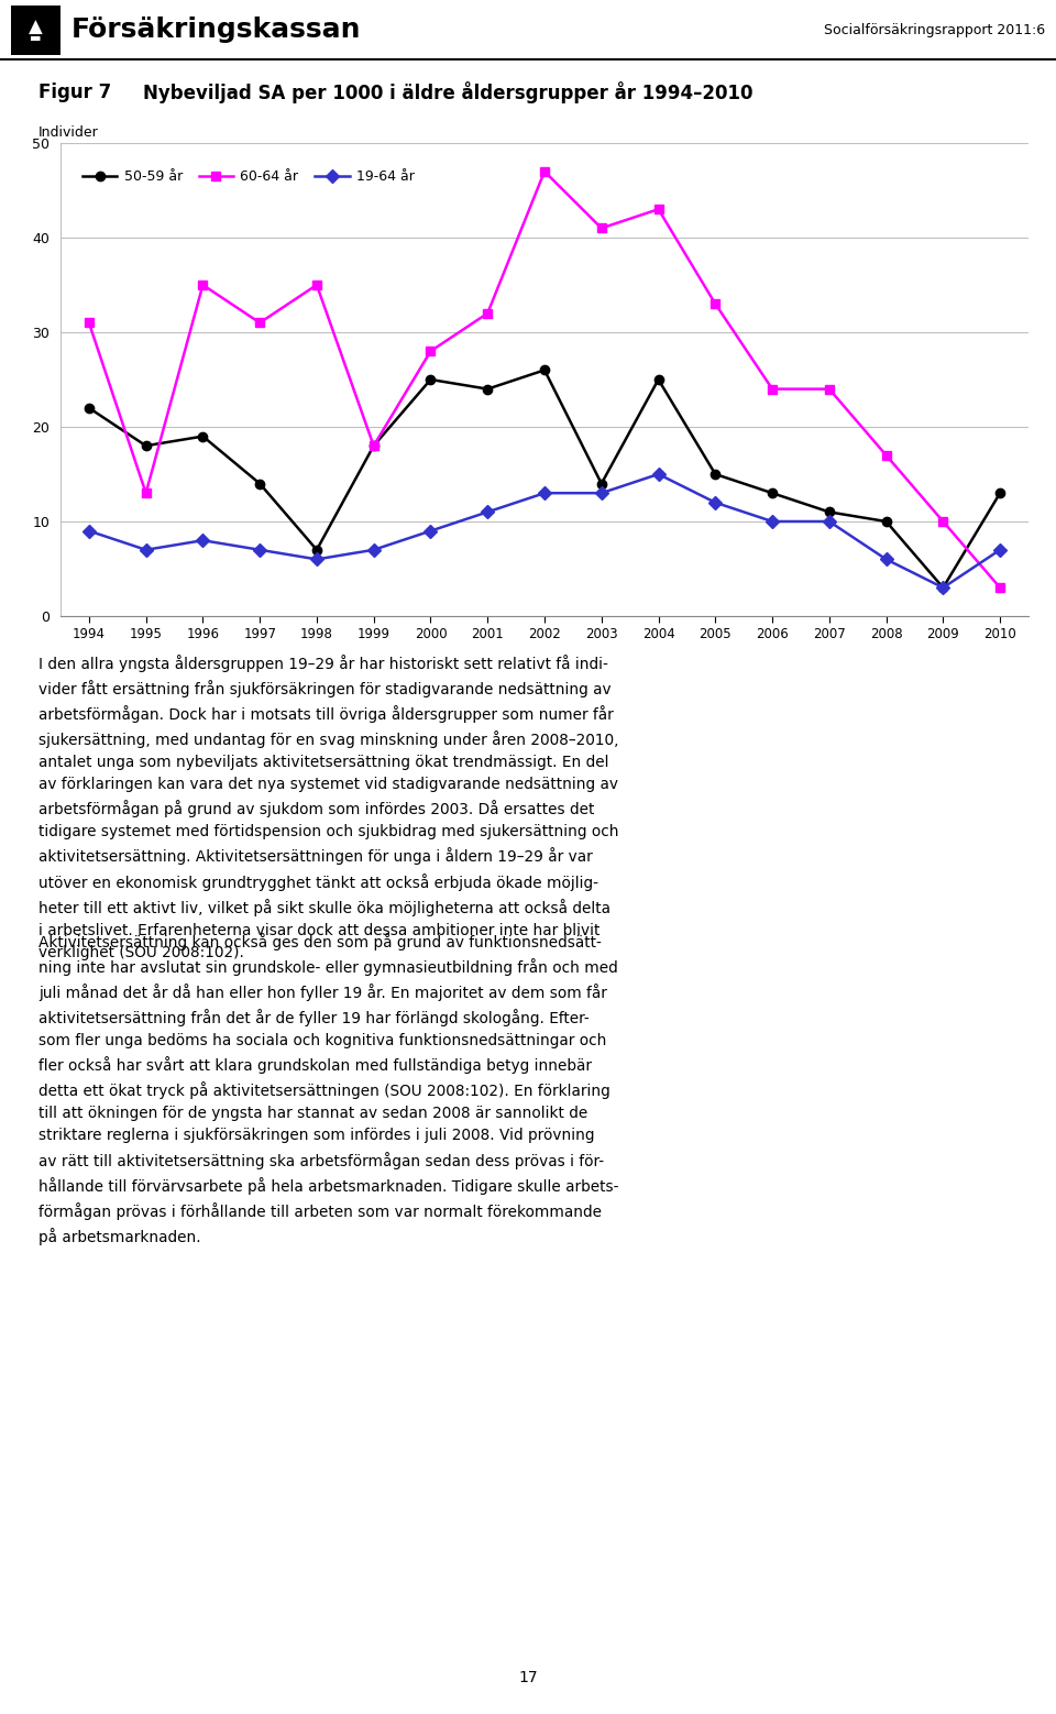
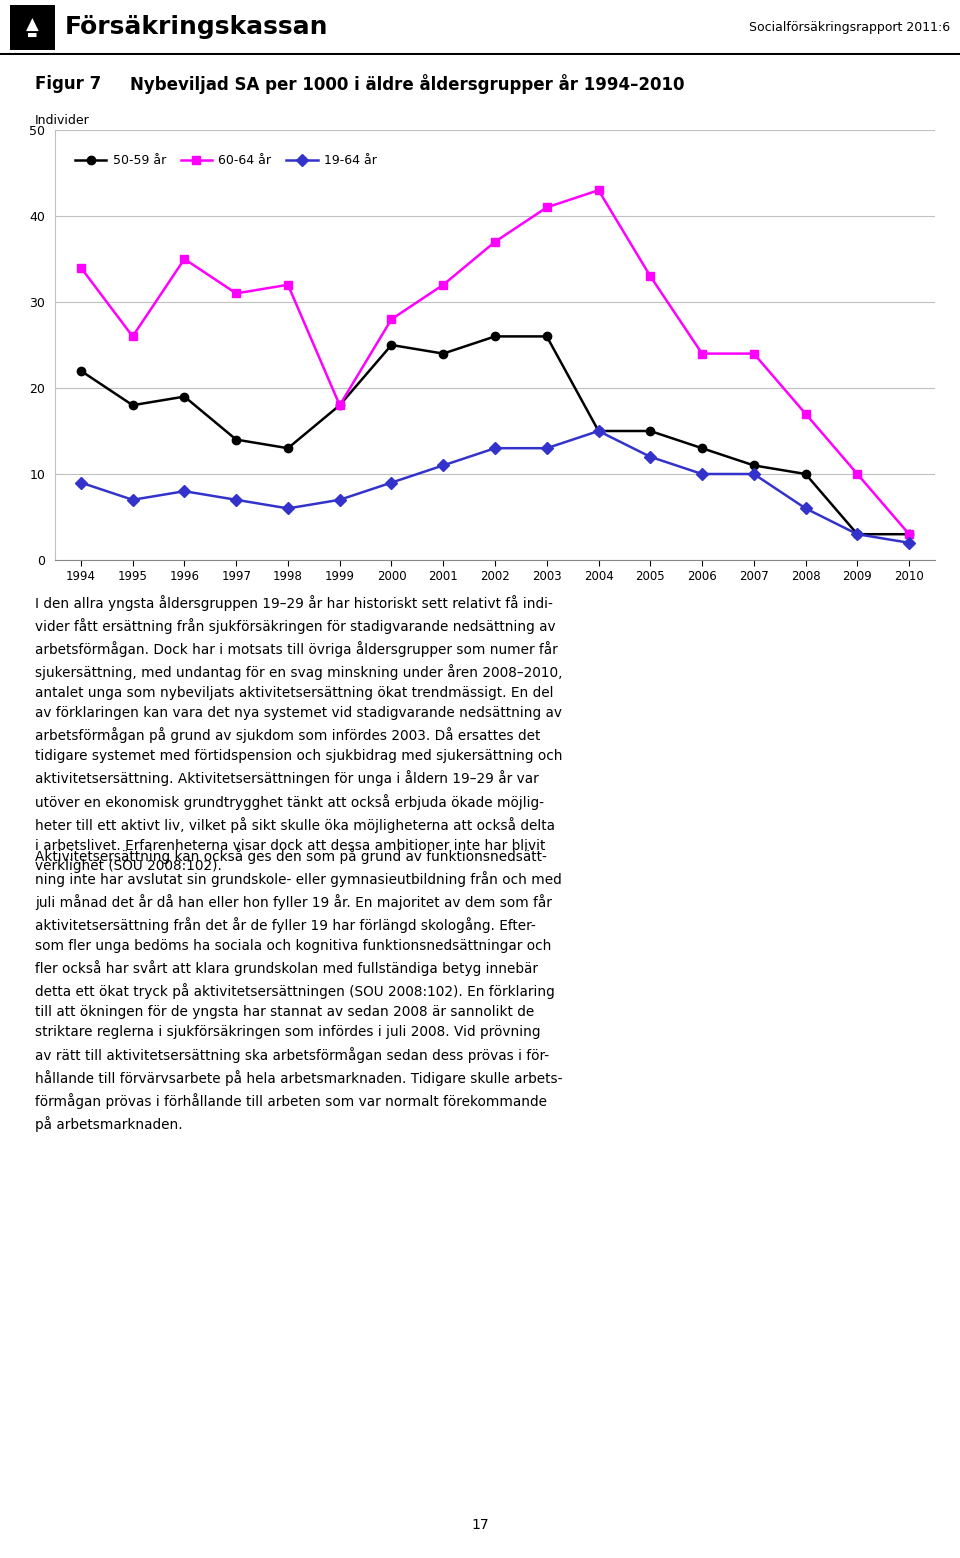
60-64 år/1994: 31 -> 34
60-64 år/1995: 13 -> 26
50-59 år/1998: 7 -> 13
60-64 år/1998: 35 -> 32
60-64 år/2002: 47 -> 37
50-59 år/2003: 14 -> 26
50-59 år/2004: 25 -> 15
50-59 år/2010: 13 -> 3
19-64 år/2010: 7 -> 2
